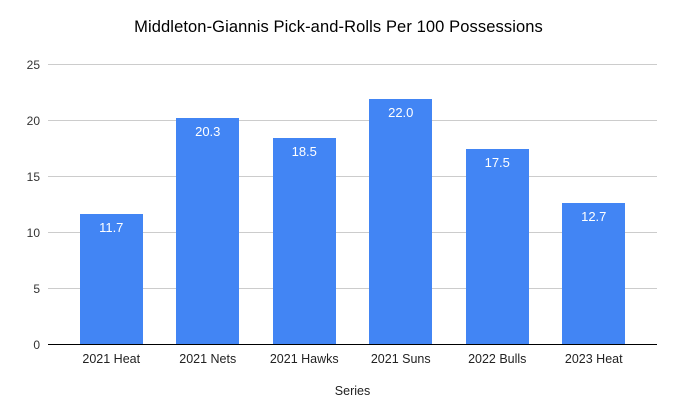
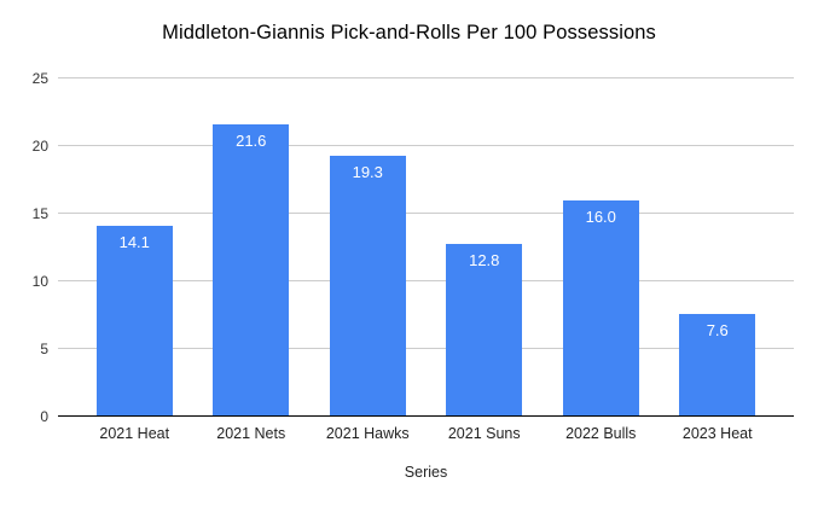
2021 Heat: 11.7 -> 14.1
2021 Nets: 20.3 -> 21.6
2021 Hawks: 18.5 -> 19.3
2021 Suns: 22.0 -> 12.8
2022 Bulls: 17.5 -> 16.0
2023 Heat: 12.7 -> 7.6
